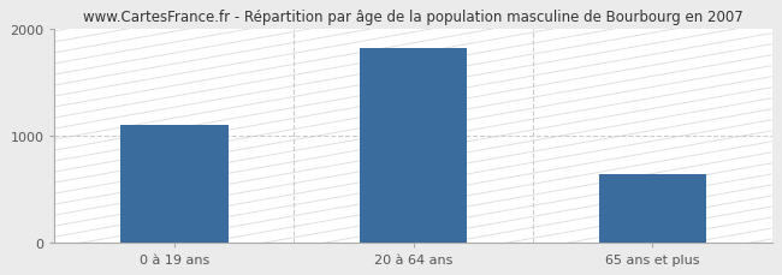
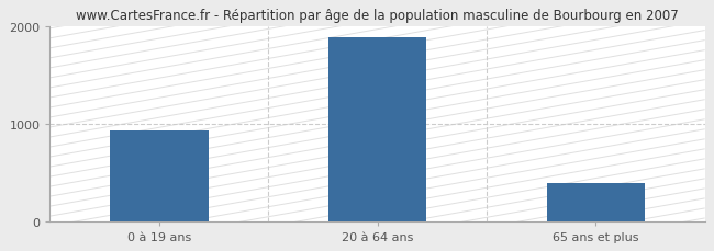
0 à 19 ans: 1100 -> 930
20 à 64 ans: 1820 -> 1890
65 ans et plus: 640 -> 390
